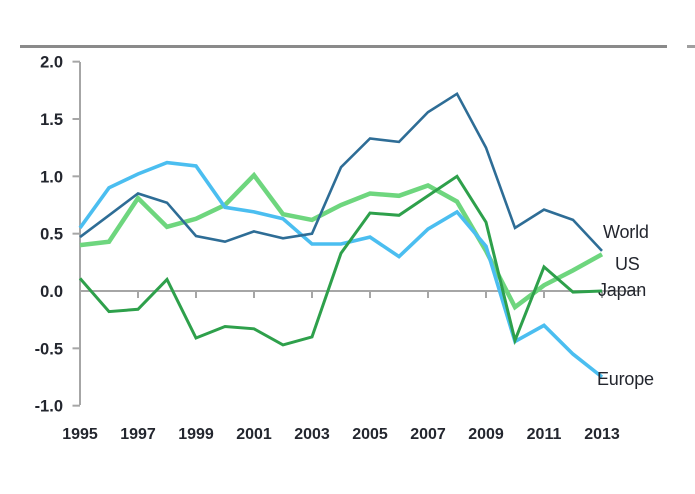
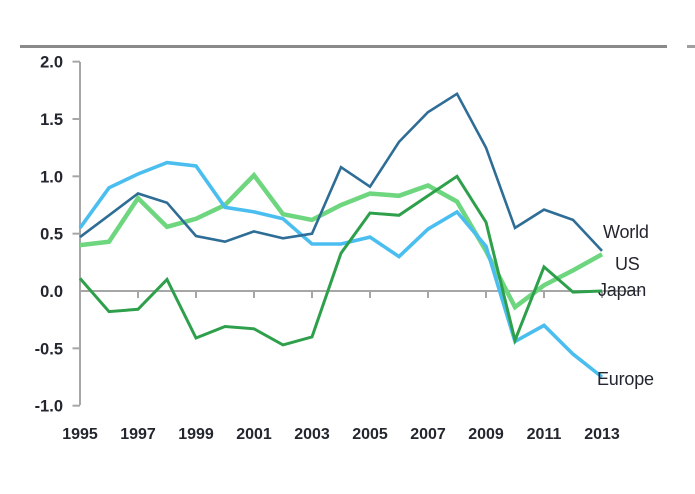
World/2005: 1.33 -> 0.91
